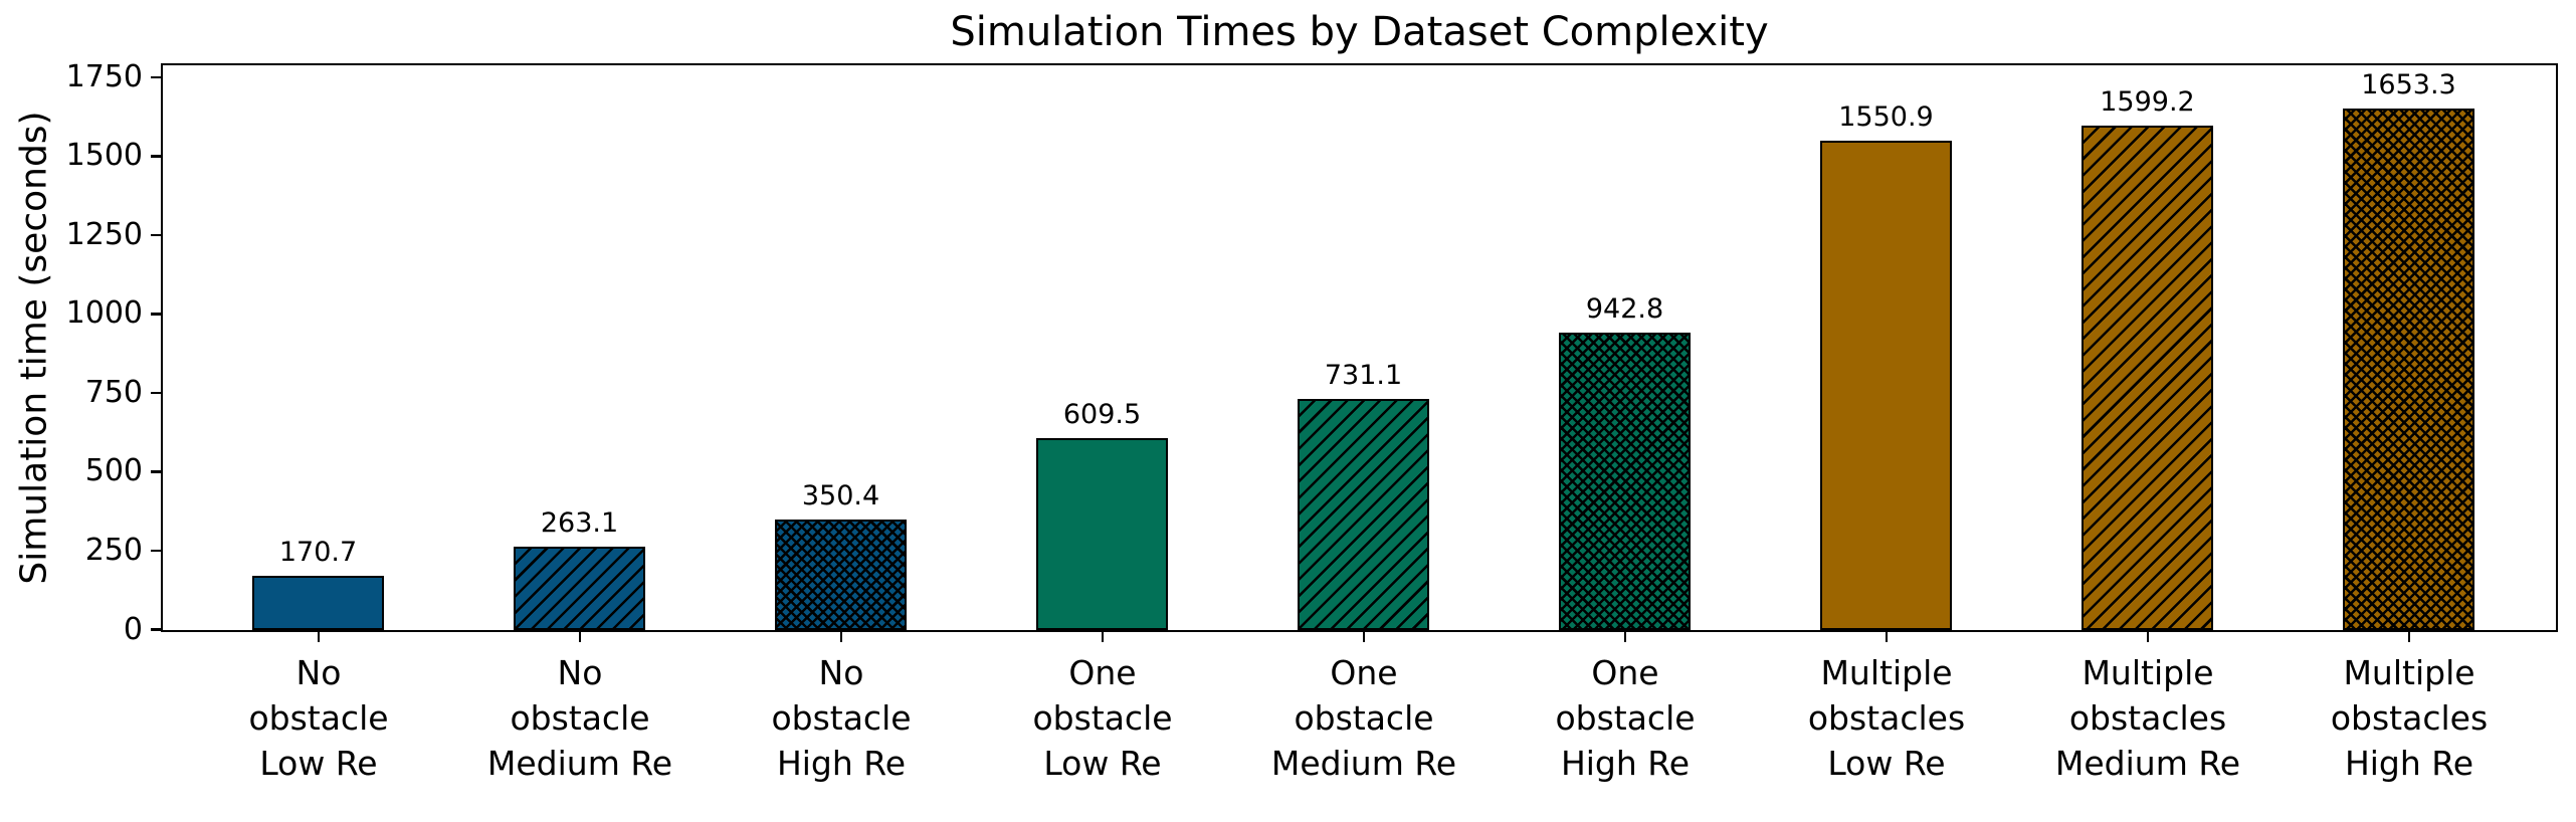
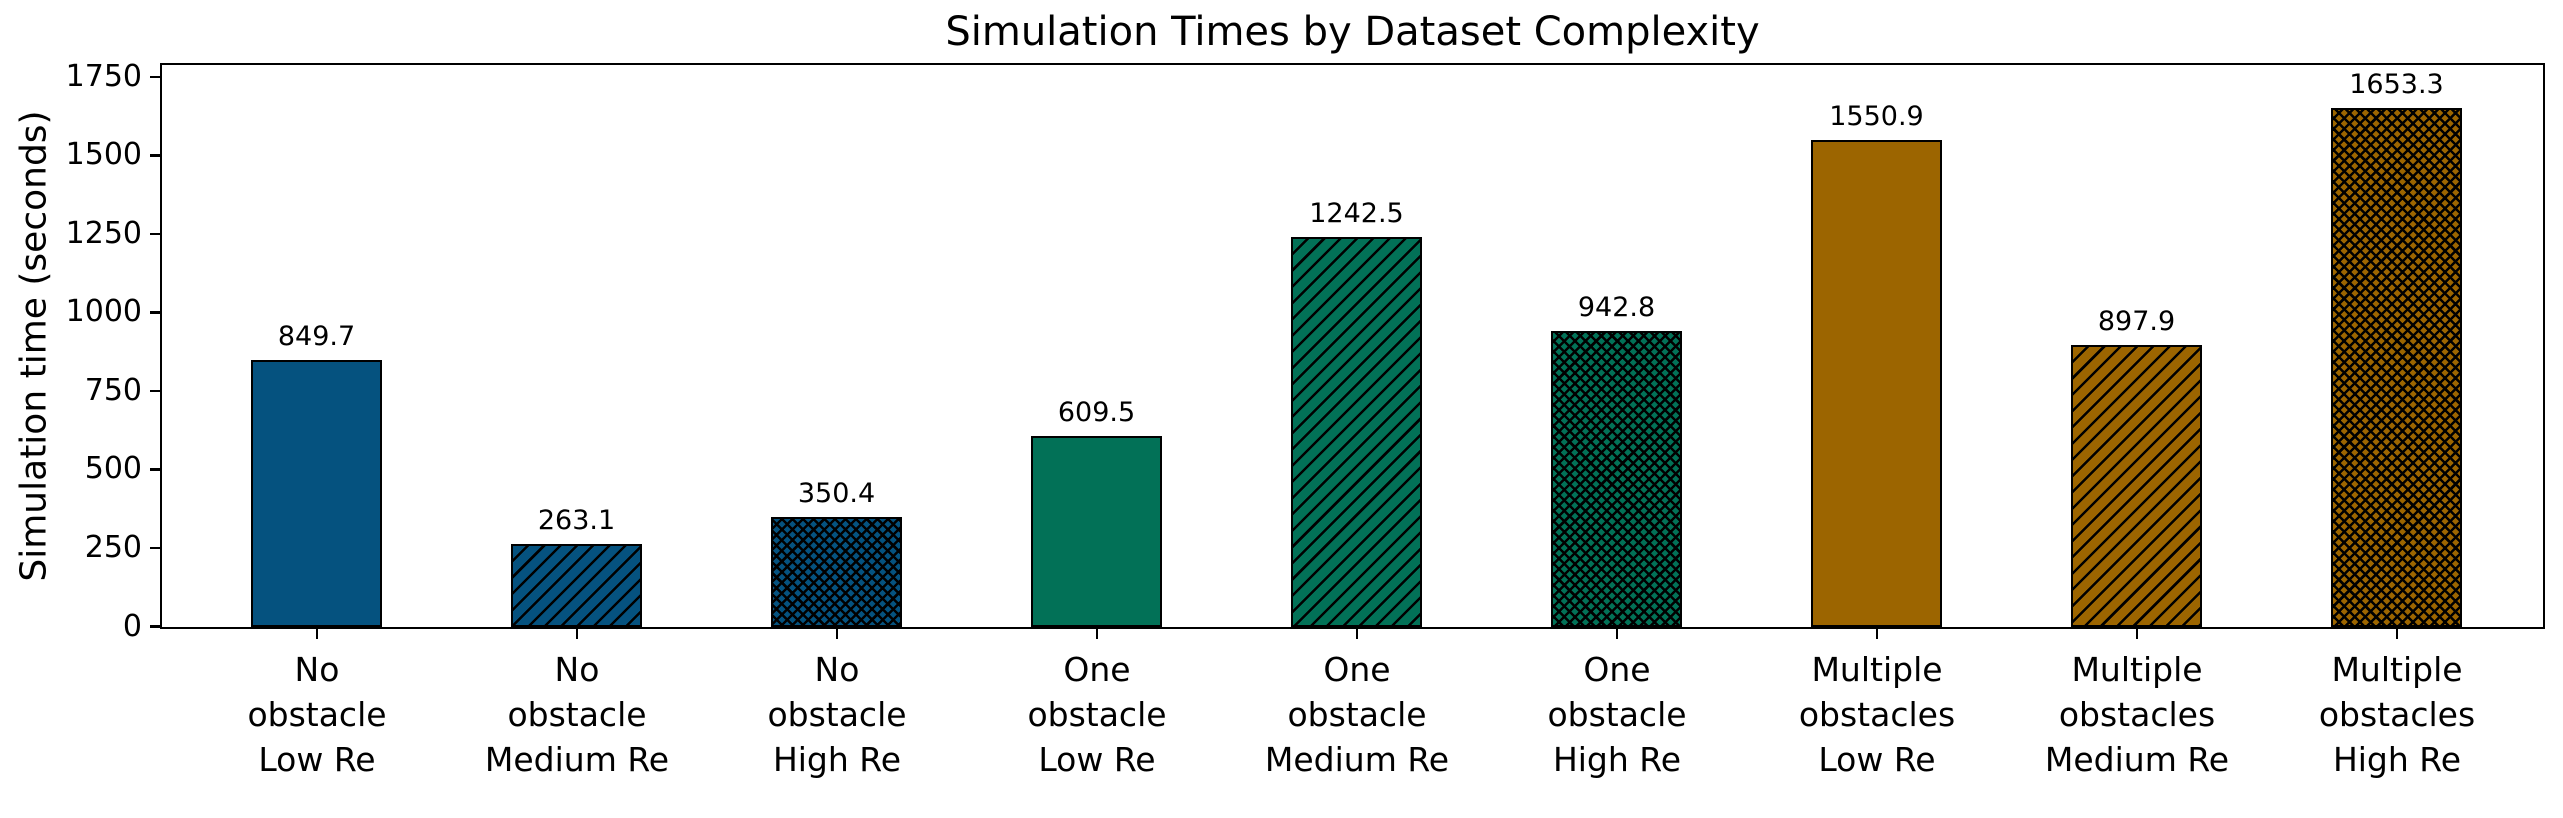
No obstacle Low Re: 170.7 -> 849.7
One obstacle Medium Re: 731.1 -> 1242.5
Multiple obstacles Medium Re: 1599.2 -> 897.9
